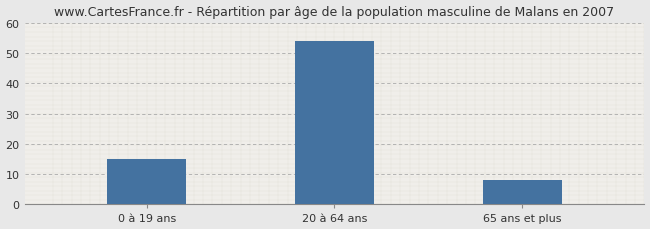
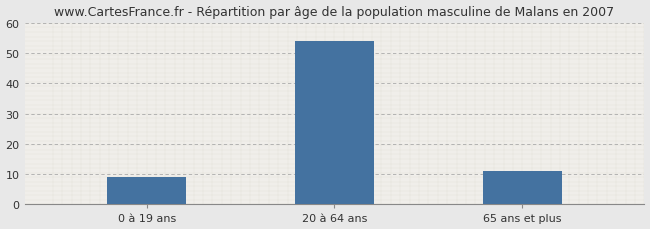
0 à 19 ans: 15 -> 9
65 ans et plus: 8 -> 11
